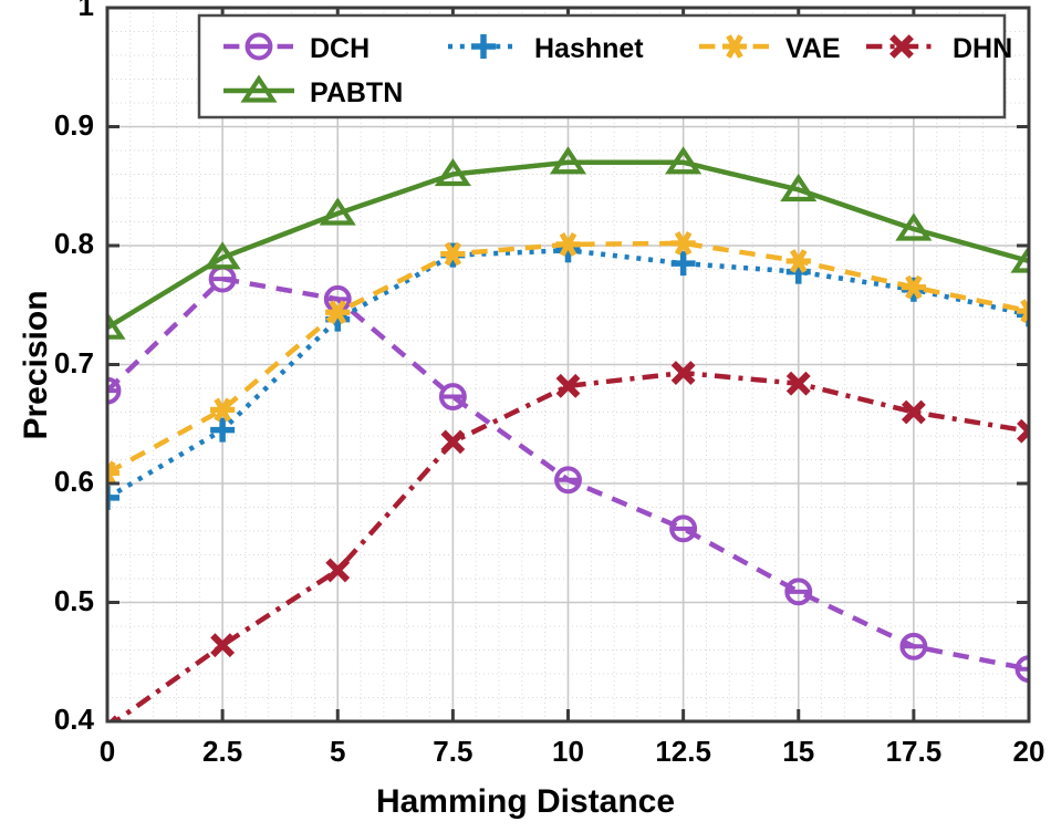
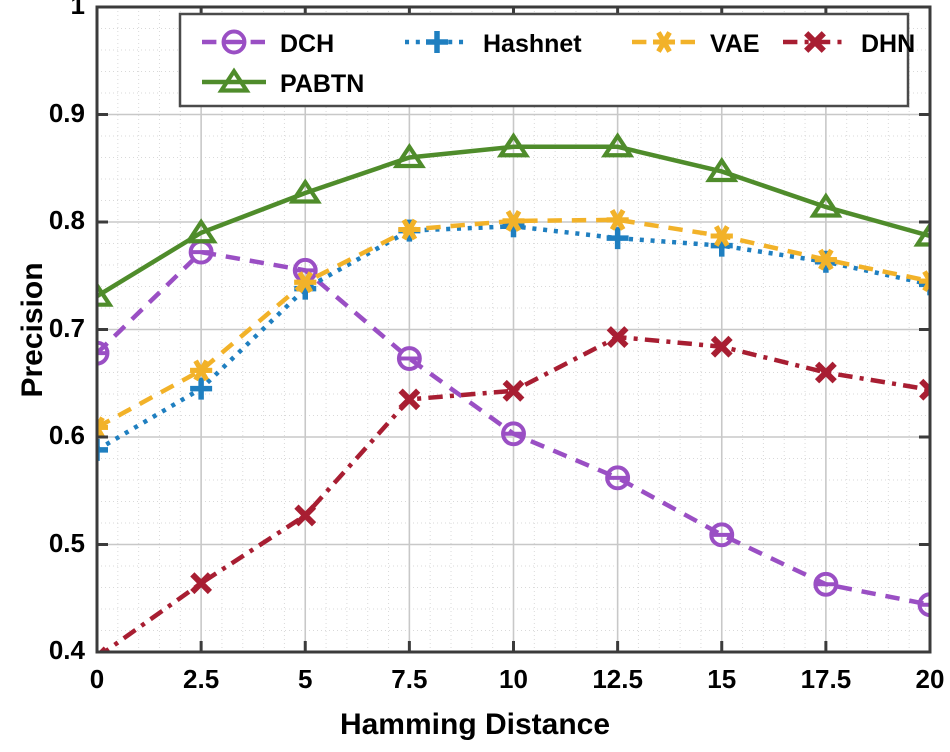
DHN/10: 0.682 -> 0.643
